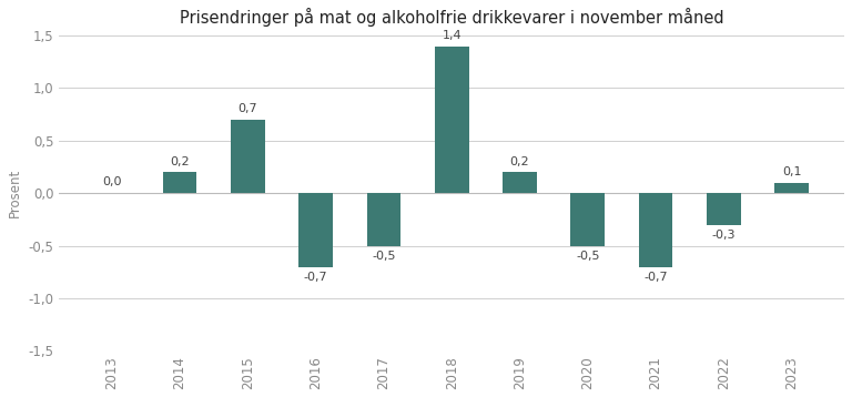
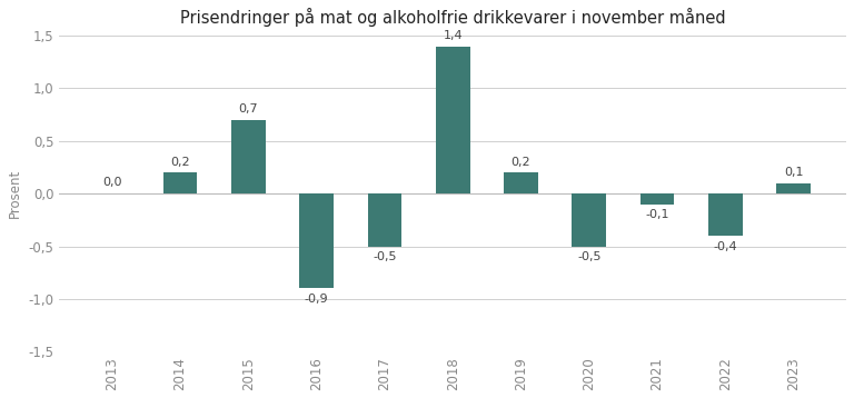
2016: -0,7 -> -0,9
2021: -0,7 -> -0,1
2022: -0,3 -> -0,4
